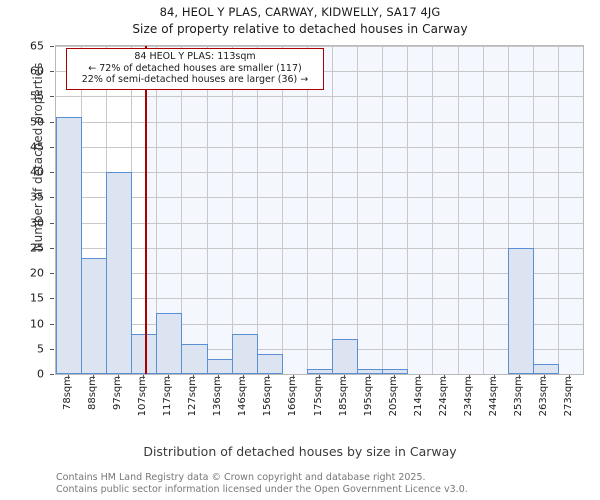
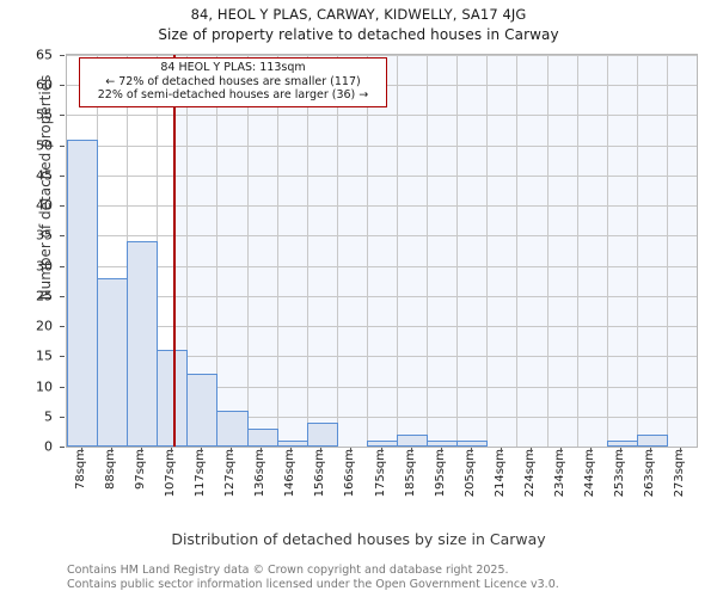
88sqm: 23 -> 28
97sqm: 40 -> 34
107sqm: 8 -> 16
146sqm: 8 -> 1
185sqm: 7 -> 2
253sqm: 25 -> 1
